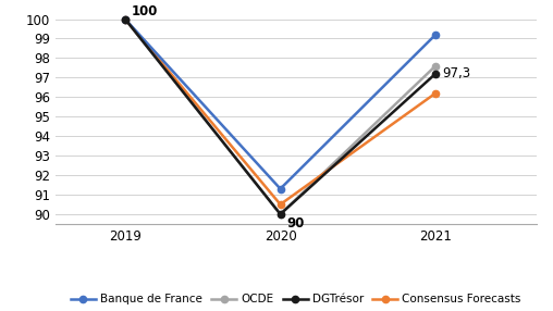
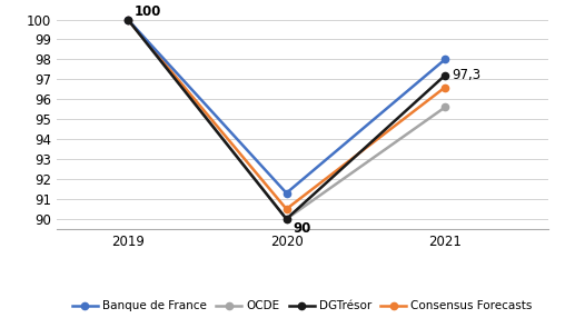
Banque de France/2021: 99.2 -> 98.0
OCDE/2021: 97.6 -> 95.6
Consensus Forecasts/2021: 96.2 -> 96.6
